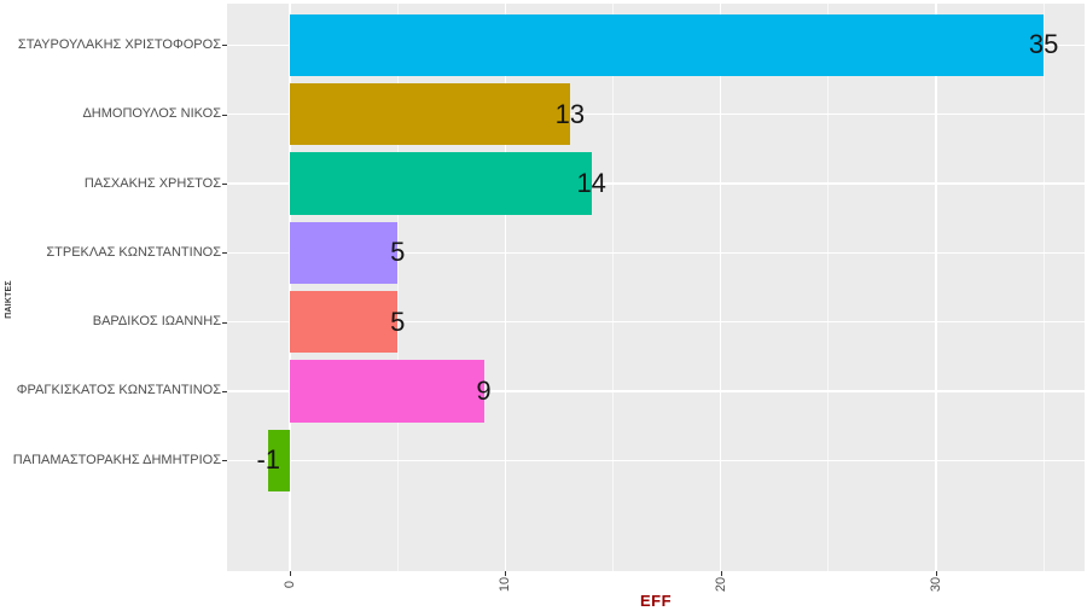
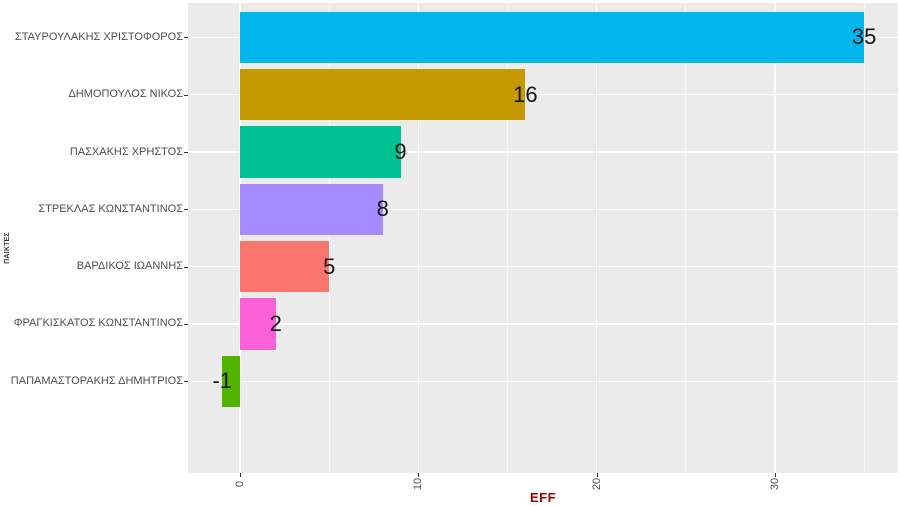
ΔΗΜΟΠΟΥΛΟΣ ΝΙΚΟΣ: 13 -> 16
ΠΑΣΧΑΚΗΣ ΧΡΗΣΤΟΣ: 14 -> 9
ΣΤΡΕΚΛΑΣ ΚΩΝΣΤΑΝΤΙΝΟΣ: 5 -> 8
ΦΡΑΓΚΙΣΚΑΤΟΣ ΚΩΝΣΤΑΝΤΙΝΟΣ: 9 -> 2
